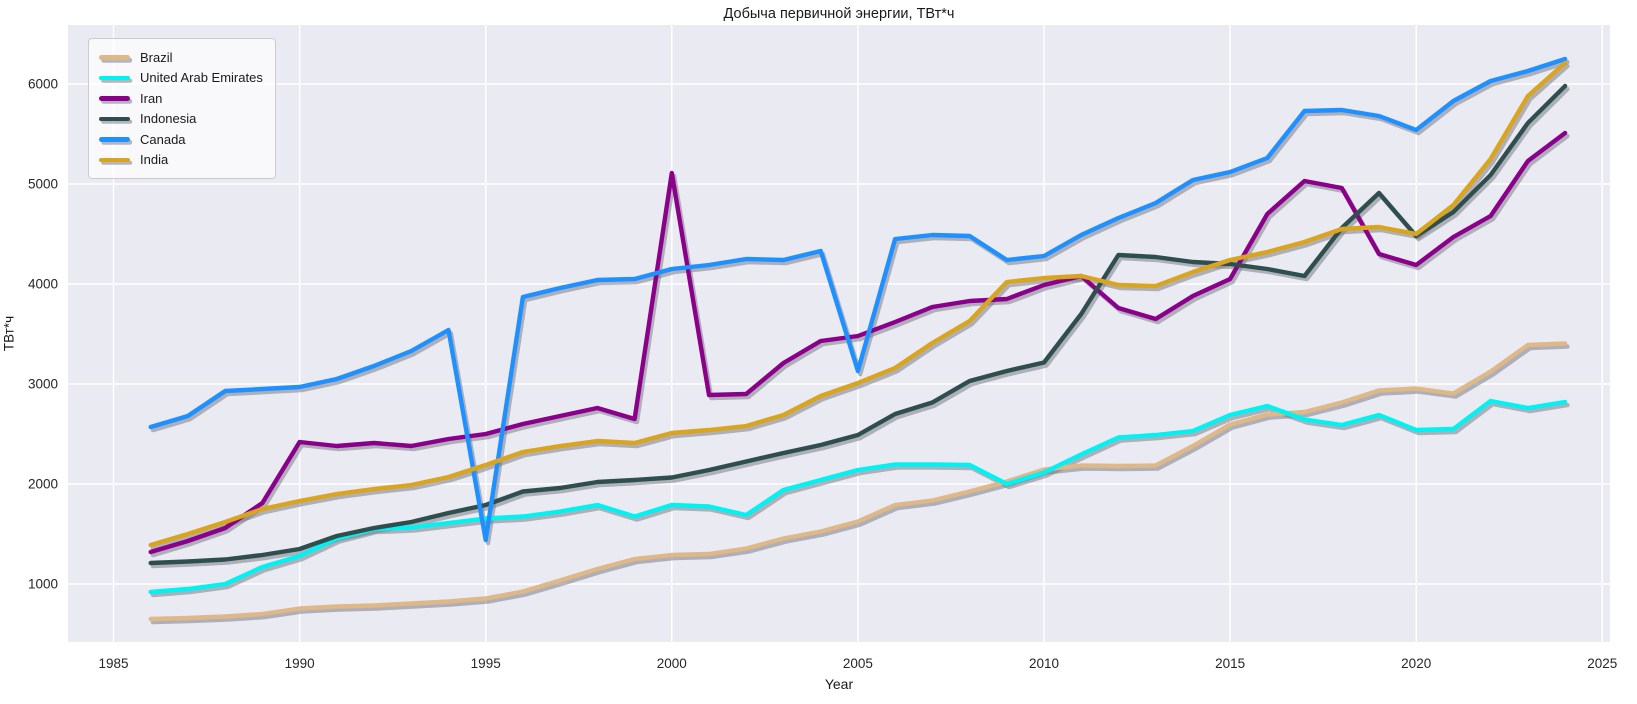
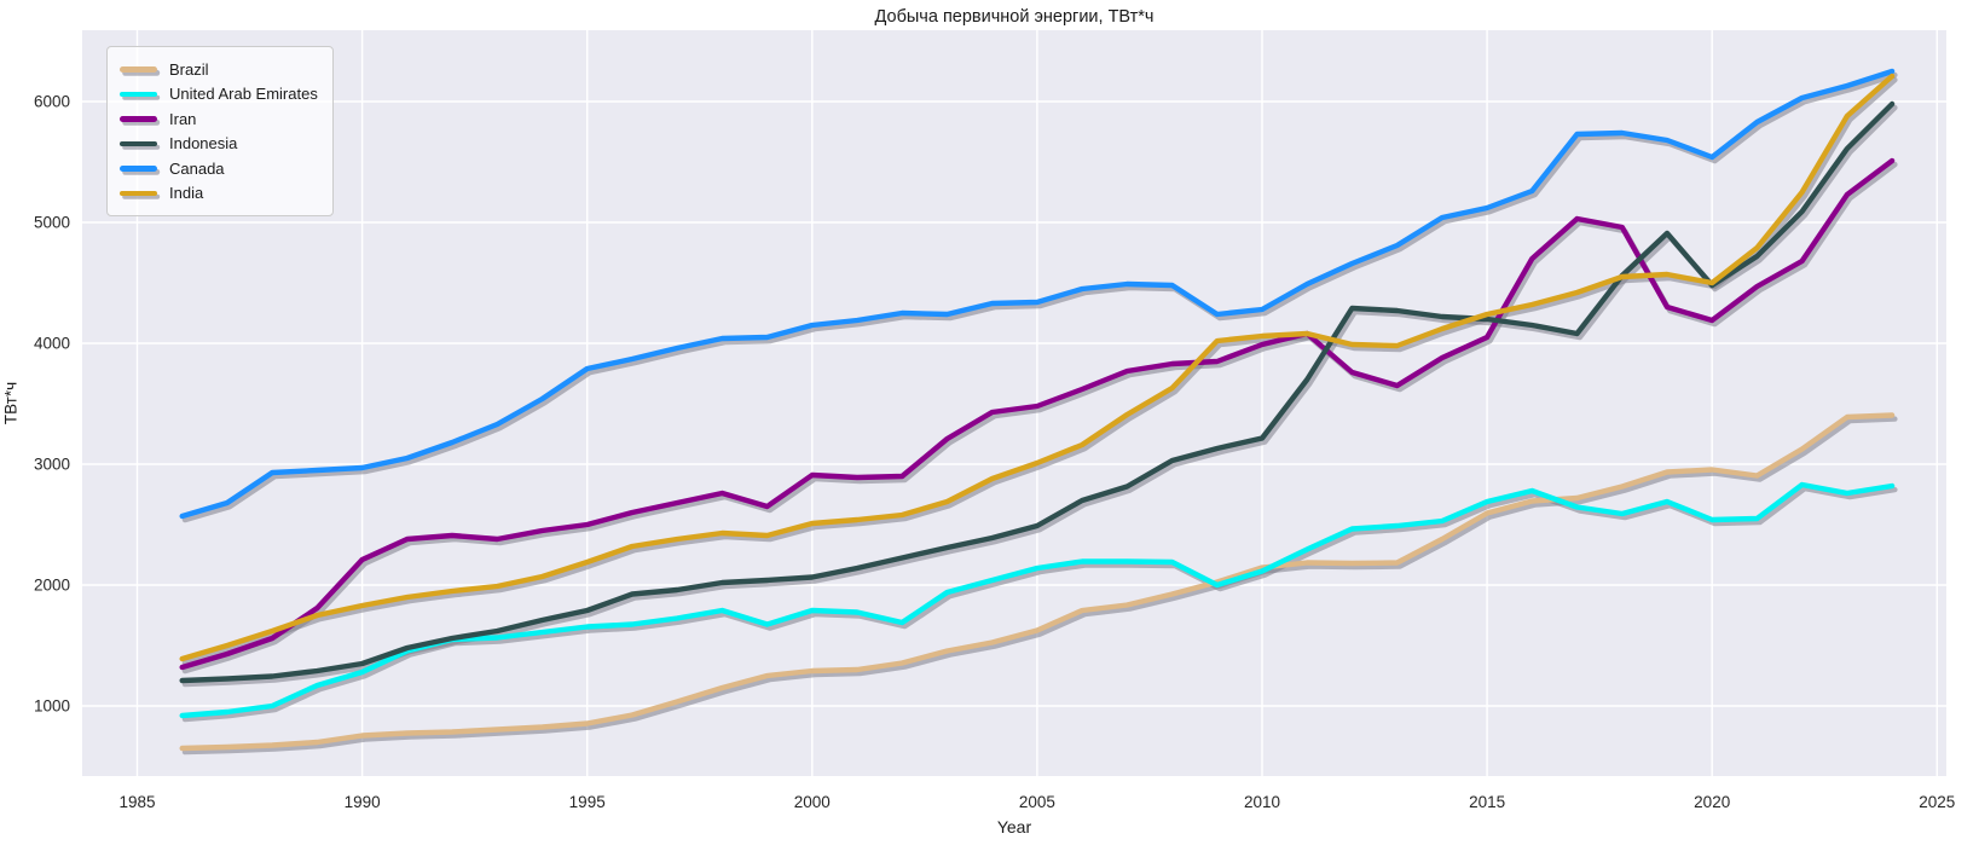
Iran/1990: 2420 -> 2210
Canada/1995: 1440 -> 3790
Iran/2000: 5110 -> 2910
Canada/2005: 3130 -> 4340
